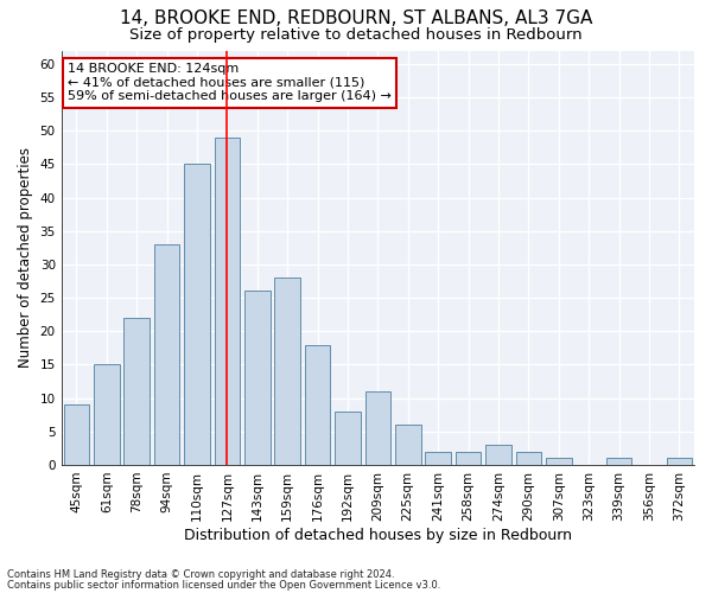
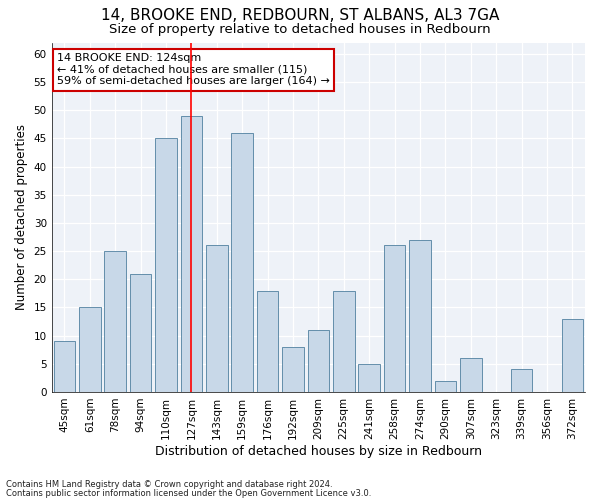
78sqm: 22 -> 25
94sqm: 33 -> 21
159sqm: 28 -> 46
225sqm: 6 -> 18
241sqm: 2 -> 5
258sqm: 2 -> 26
274sqm: 3 -> 27
307sqm: 1 -> 6
339sqm: 1 -> 4
372sqm: 1 -> 13
